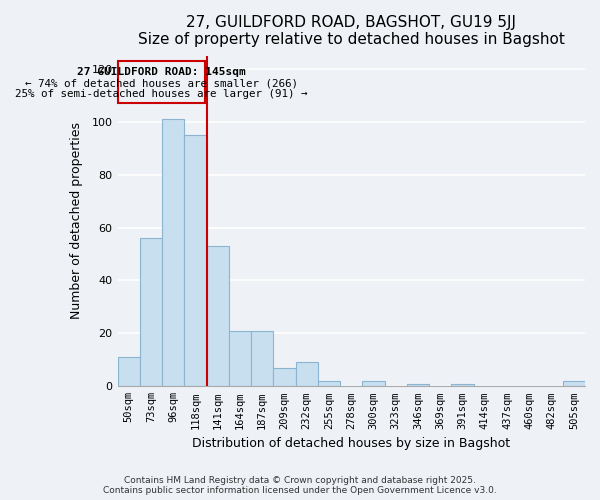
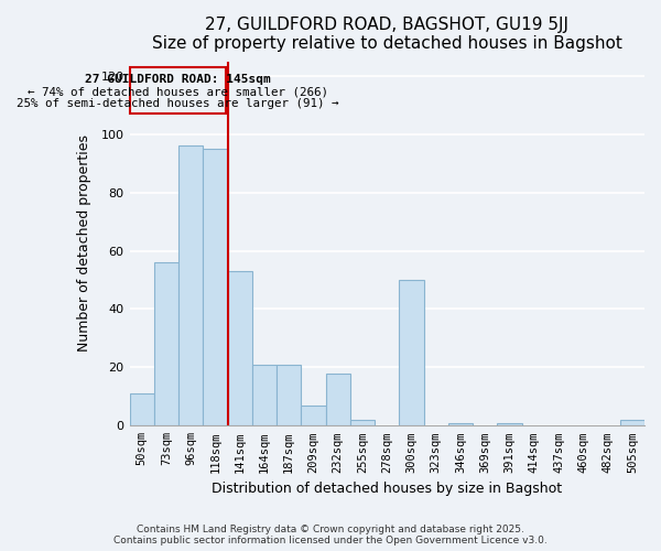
96sqm: 101 -> 96
232sqm: 9 -> 18
300sqm: 2 -> 50
